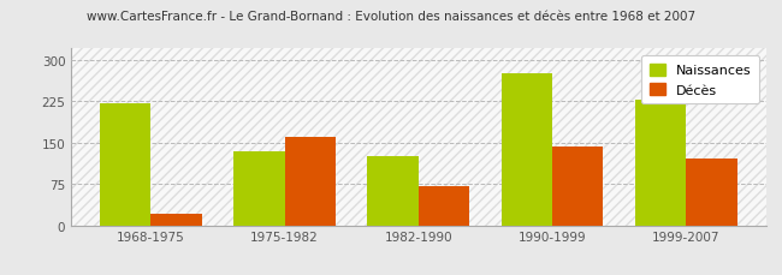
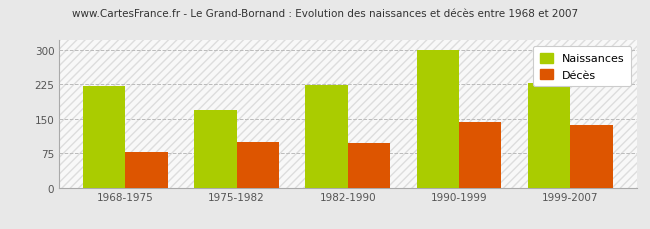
Décès/1968-1975: 20 -> 77
Naissances/1975-1982: 135 -> 168
Décès/1975-1982: 160 -> 100
Naissances/1982-1990: 125 -> 222
Décès/1982-1990: 70 -> 97
Naissances/1990-1999: 275 -> 300
Décès/1999-2007: 120 -> 137
